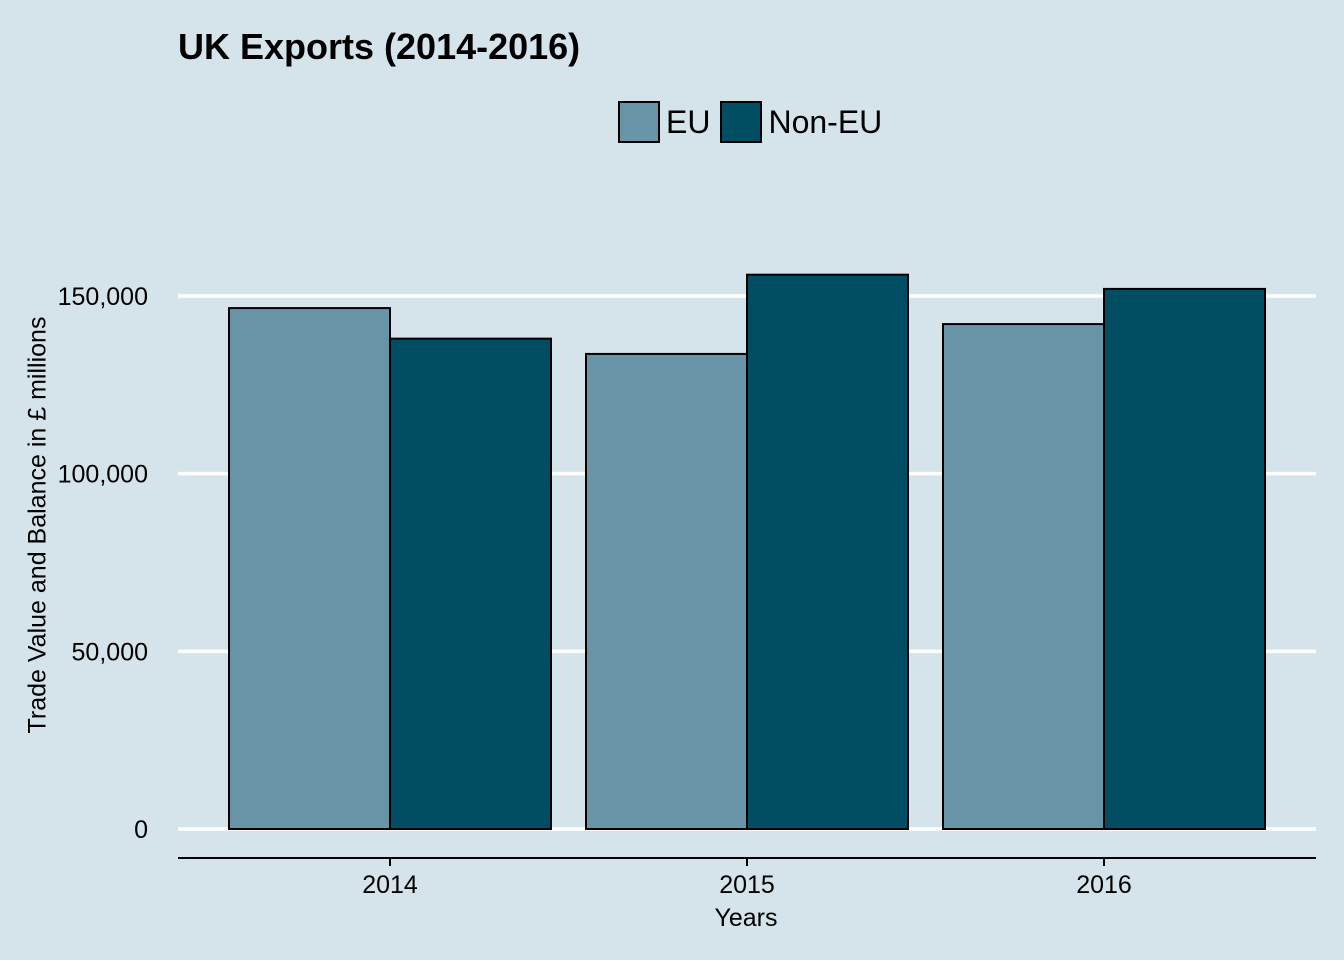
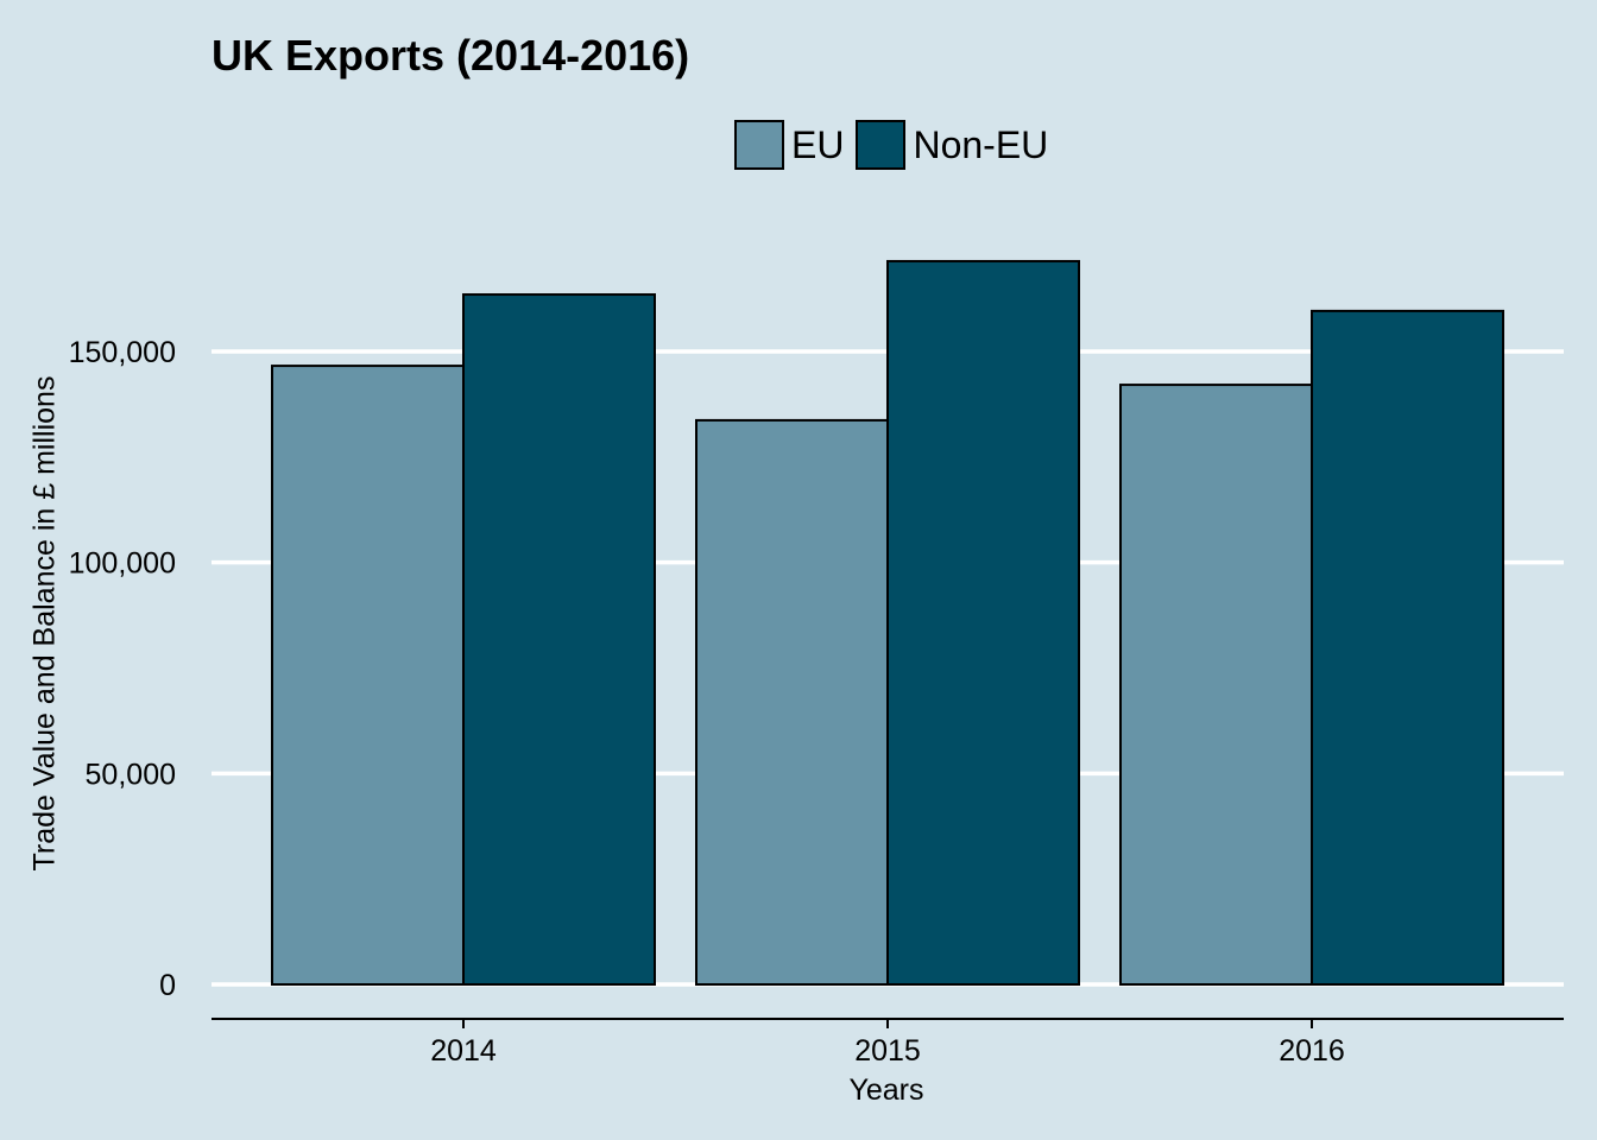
Non-EU/2014: 138000 -> 164000
Non-EU/2015: 156000 -> 171000
Non-EU/2016: 152000 -> 160000
